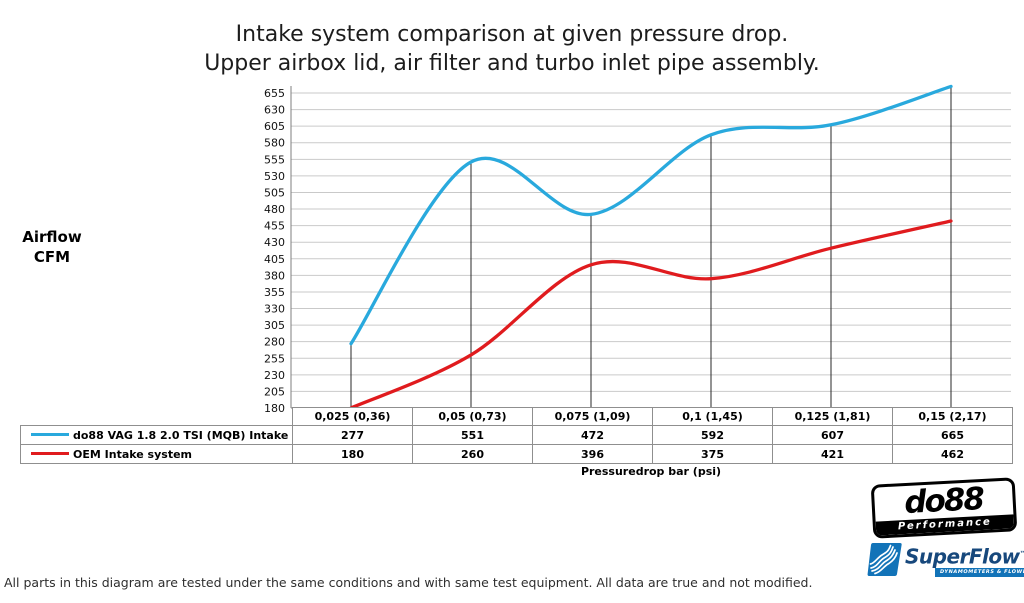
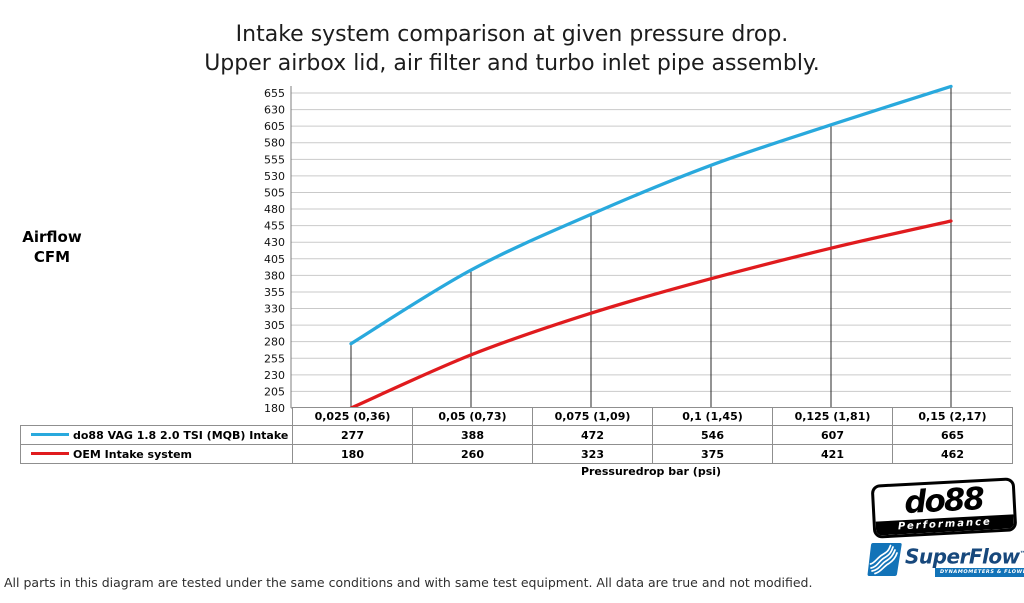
do88 VAG 1.8 2.0 TSI (MQB) Intake system (LF-120)/0,05 (0,73): 551 -> 388
OEM Intake system/0,075 (1,09): 396 -> 323
do88 VAG 1.8 2.0 TSI (MQB) Intake system (LF-120)/0,1 (1,45): 592 -> 546
